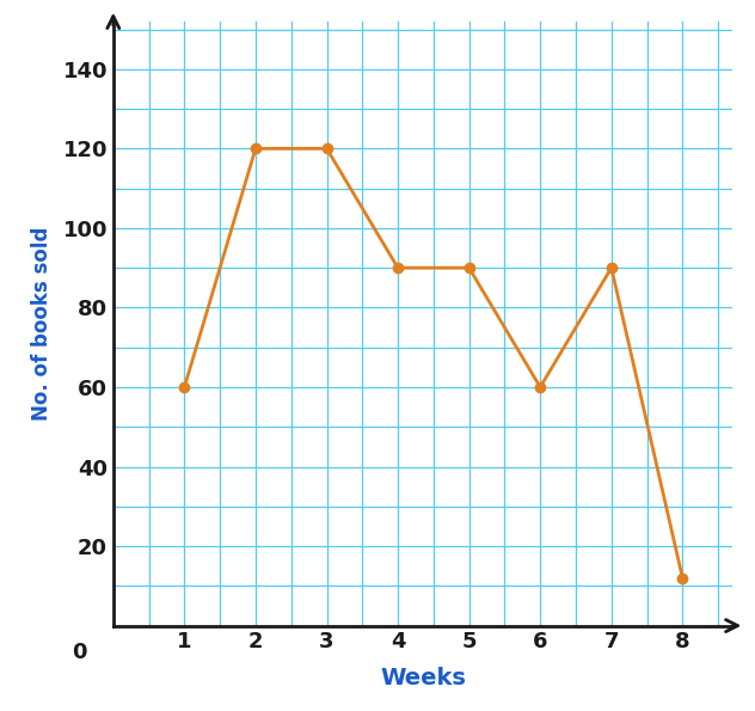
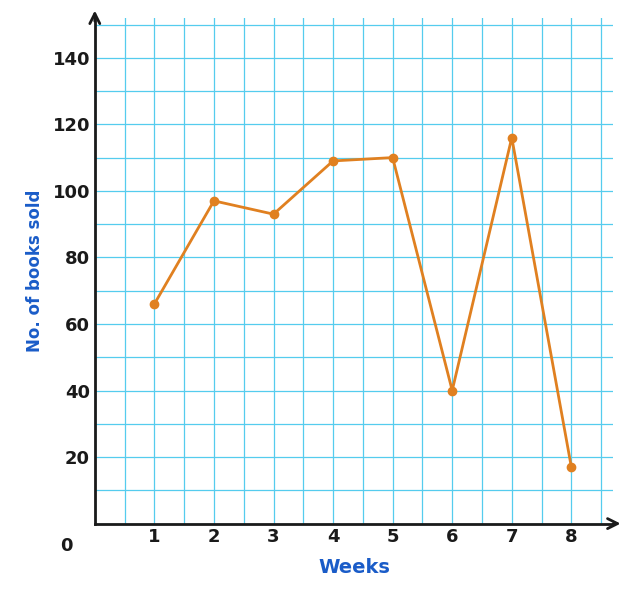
1: 60 -> 66
2: 120 -> 97
3: 120 -> 93
4: 90 -> 109
5: 90 -> 110
6: 60 -> 40
7: 90 -> 116
8: 12 -> 17
